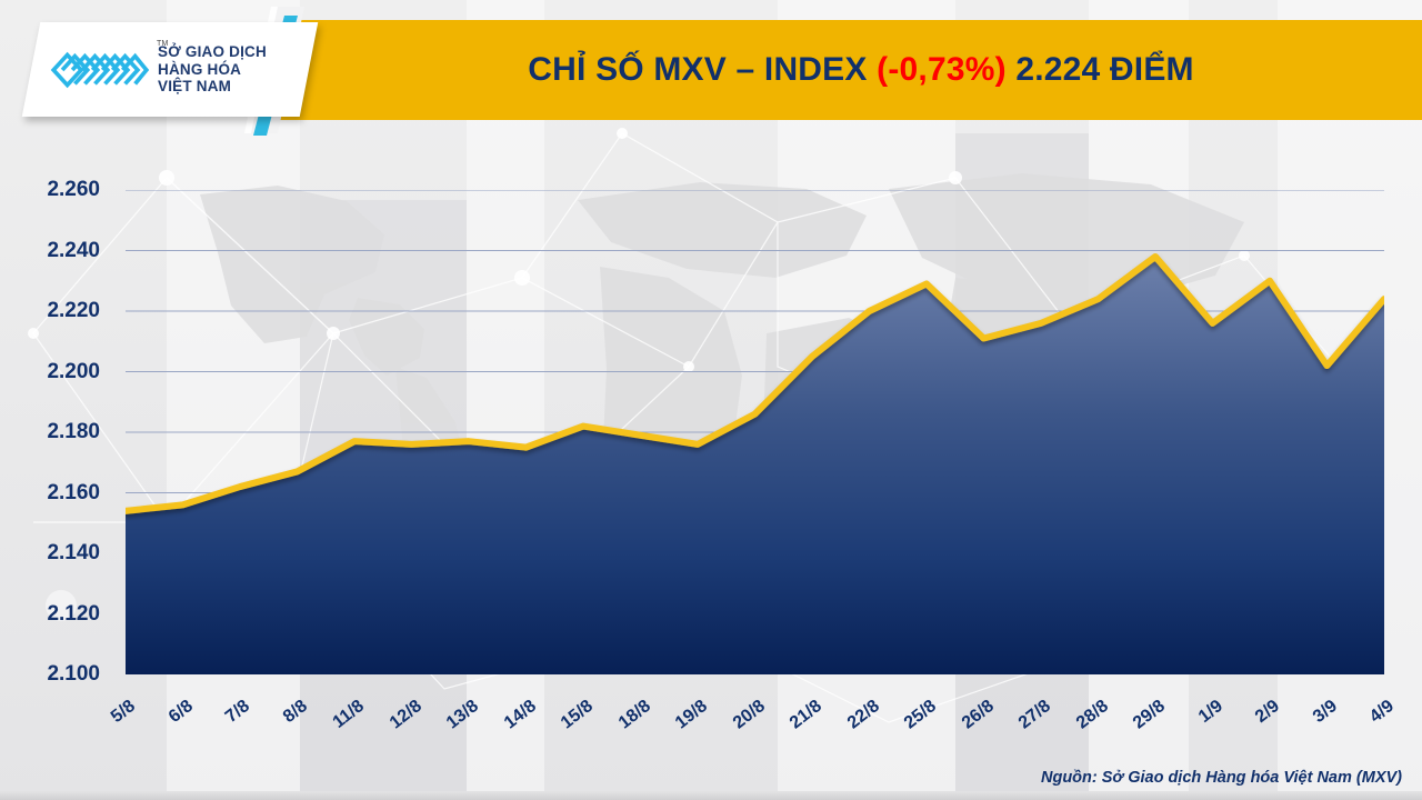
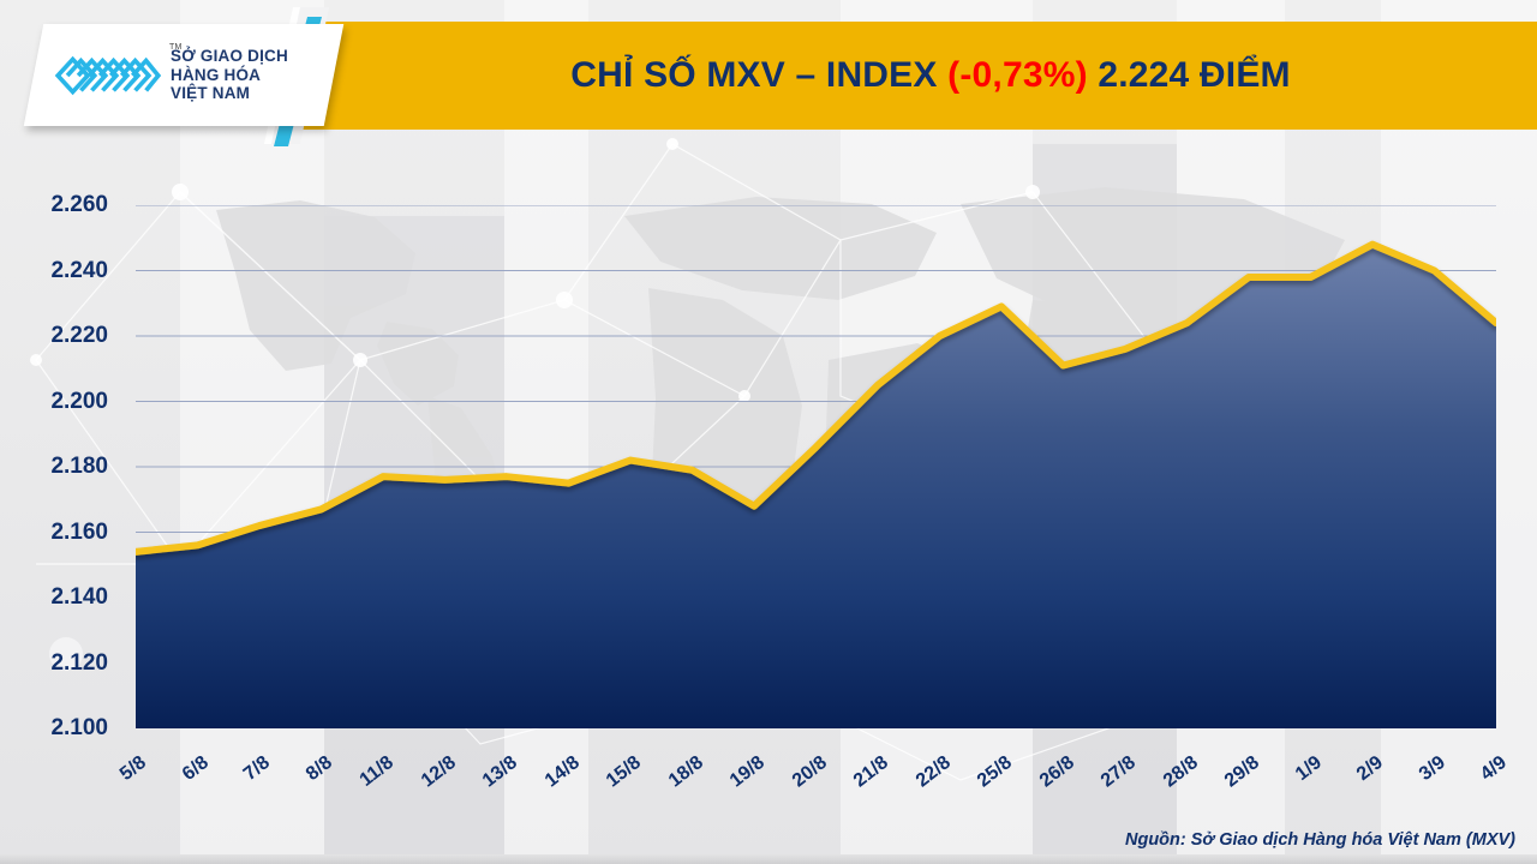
19/8: 2176 -> 2168
1/9: 2216 -> 2238
2/9: 2230 -> 2248
3/9: 2202 -> 2240
